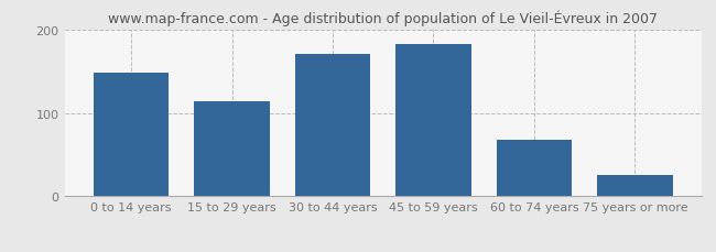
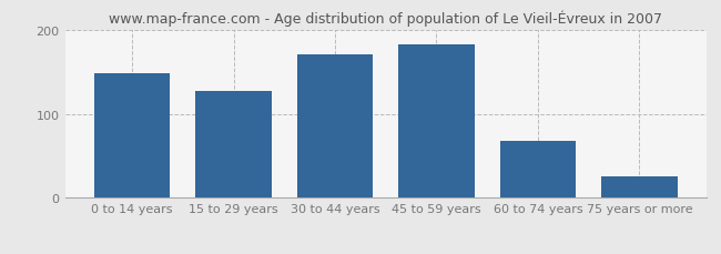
15 to 29 years: 114 -> 127
